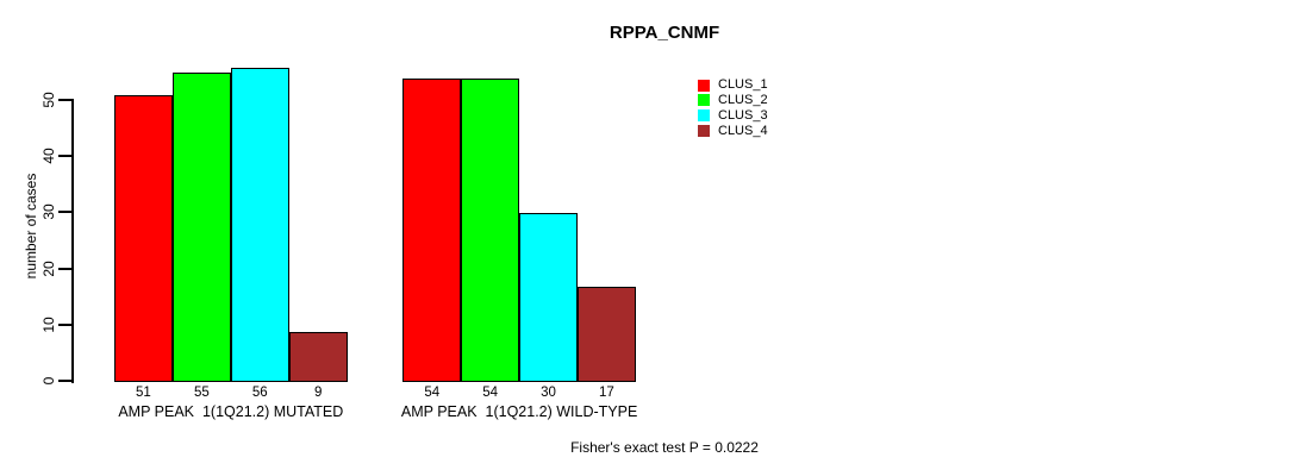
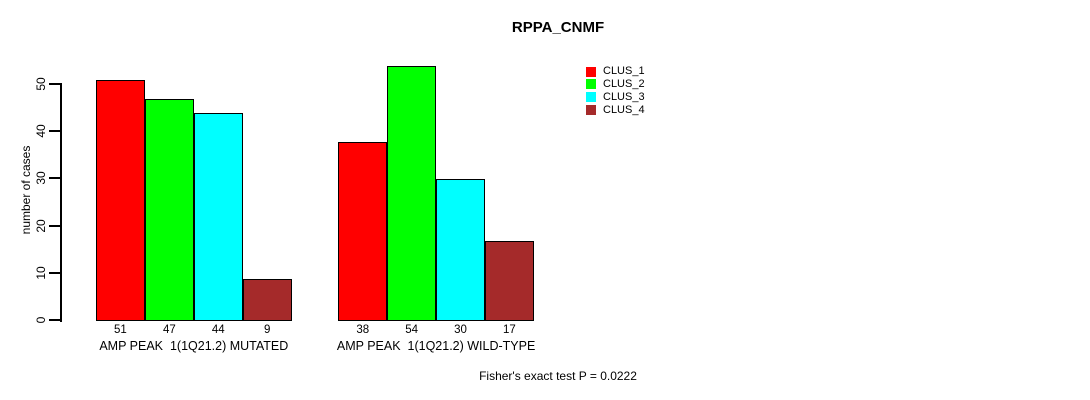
CLUS_2/AMP PEAK 1(1Q21.2) MUTATED: 55 -> 47
CLUS_3/AMP PEAK 1(1Q21.2) MUTATED: 56 -> 44
CLUS_1/AMP PEAK 1(1Q21.2) WILD-TYPE: 54 -> 38
